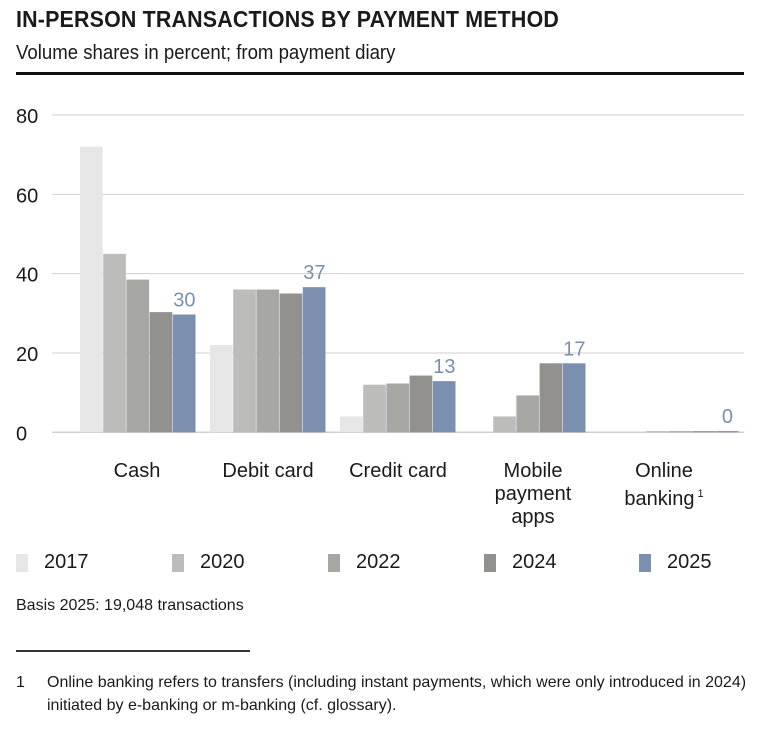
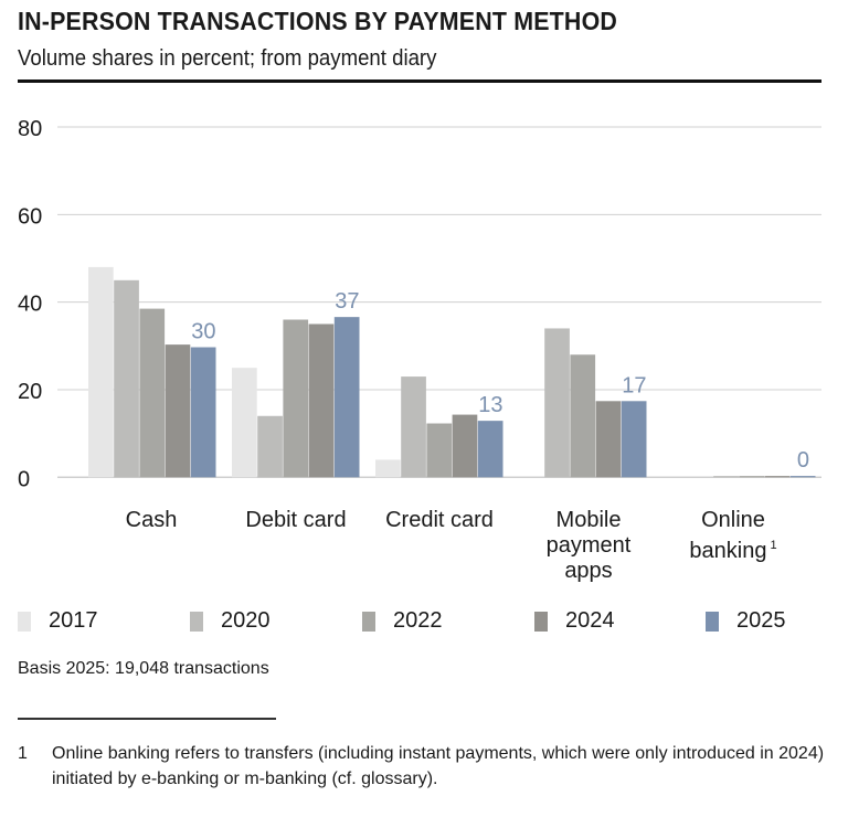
2017/Cash: 72 -> 48
2017/Debit card: 22 -> 25
2020/Debit card: 36 -> 14
2020/Credit card: 12 -> 23
2020/Mobile payment apps: 4 -> 34
2022/Mobile payment apps: 9 -> 28
